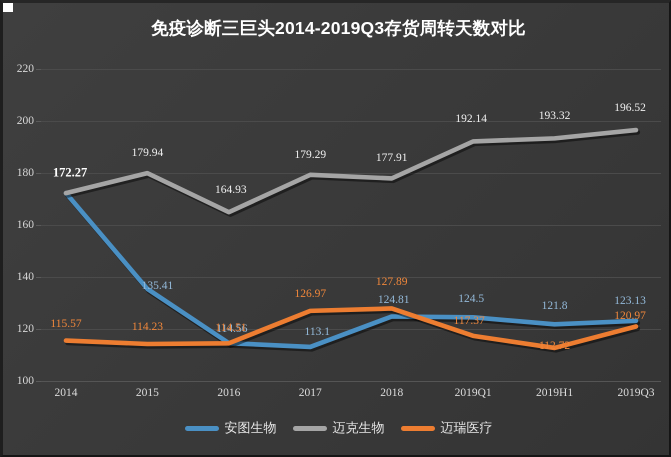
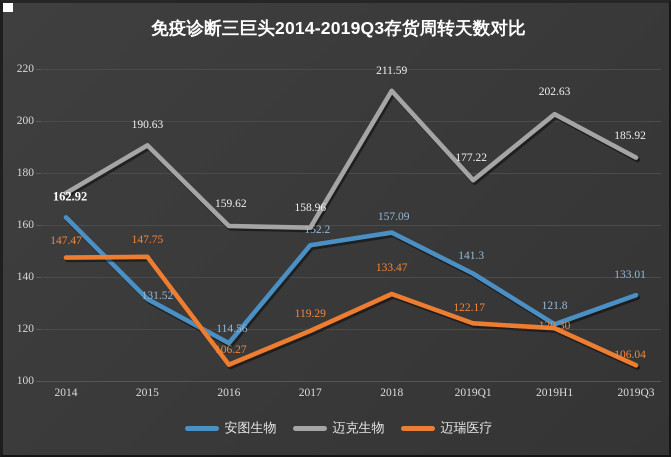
安图生物/2014: 172.27 -> 162.92
迈瑞医疗/2014: 115.57 -> 147.47
安图生物/2015: 135.41 -> 131.52
迈克生物/2015: 179.94 -> 190.63
迈瑞医疗/2015: 114.23 -> 147.75
迈克生物/2016: 164.93 -> 159.62
迈瑞医疗/2016: 114.51 -> 106.27
安图生物/2017: 113.1 -> 152.2
迈克生物/2017: 179.29 -> 158.96
迈瑞医疗/2017: 126.97 -> 119.29
安图生物/2018: 124.81 -> 157.09
迈克生物/2018: 177.91 -> 211.59
迈瑞医疗/2018: 127.89 -> 133.47
安图生物/2019Q1: 124.5 -> 141.3
迈克生物/2019Q1: 192.14 -> 177.22
迈瑞医疗/2019Q1: 117.37 -> 122.17
迈克生物/2019H1: 193.32 -> 202.63
迈瑞医疗/2019H1: 112.72 -> 120.30
安图生物/2019Q3: 123.13 -> 133.01
迈克生物/2019Q3: 196.52 -> 185.92
迈瑞医疗/2019Q3: 120.97 -> 106.04
